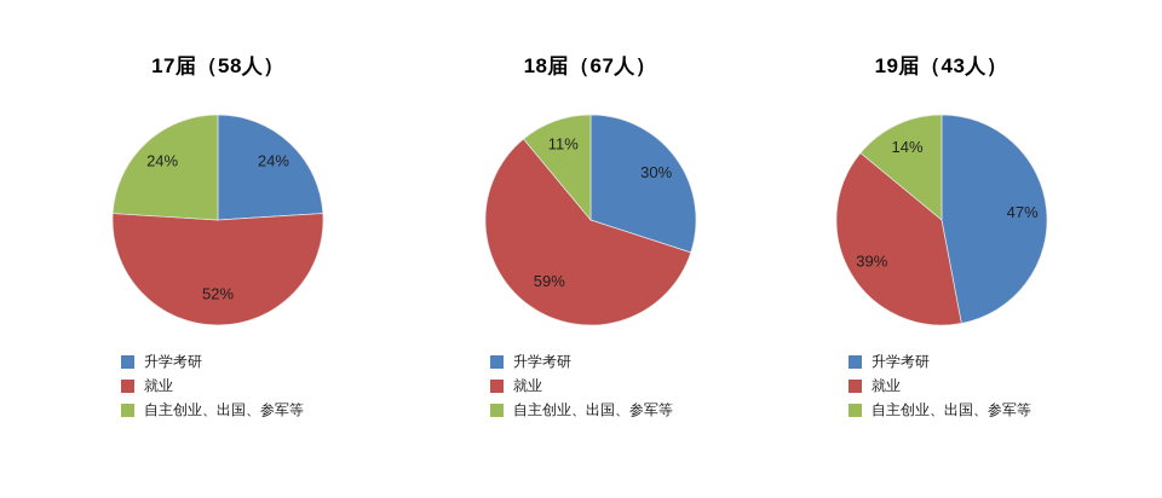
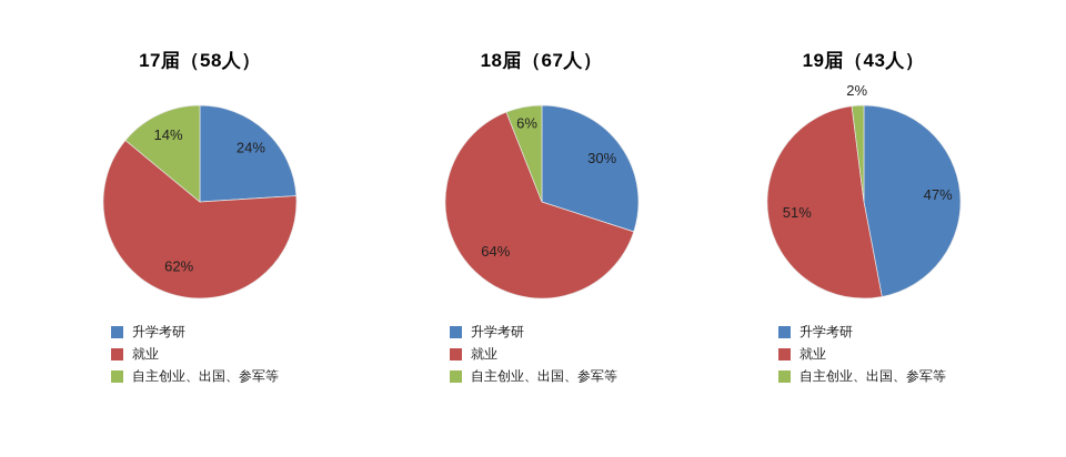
17届（58人）/就业: 52% -> 62%
17届（58人）/自主创业、出国、参军等: 24% -> 14%
18届（67人）/就业: 59% -> 64%
18届（67人）/自主创业、出国、参军等: 11% -> 6%
19届（43人）/就业: 39% -> 51%
19届（43人）/自主创业、出国、参军等: 14% -> 2%
